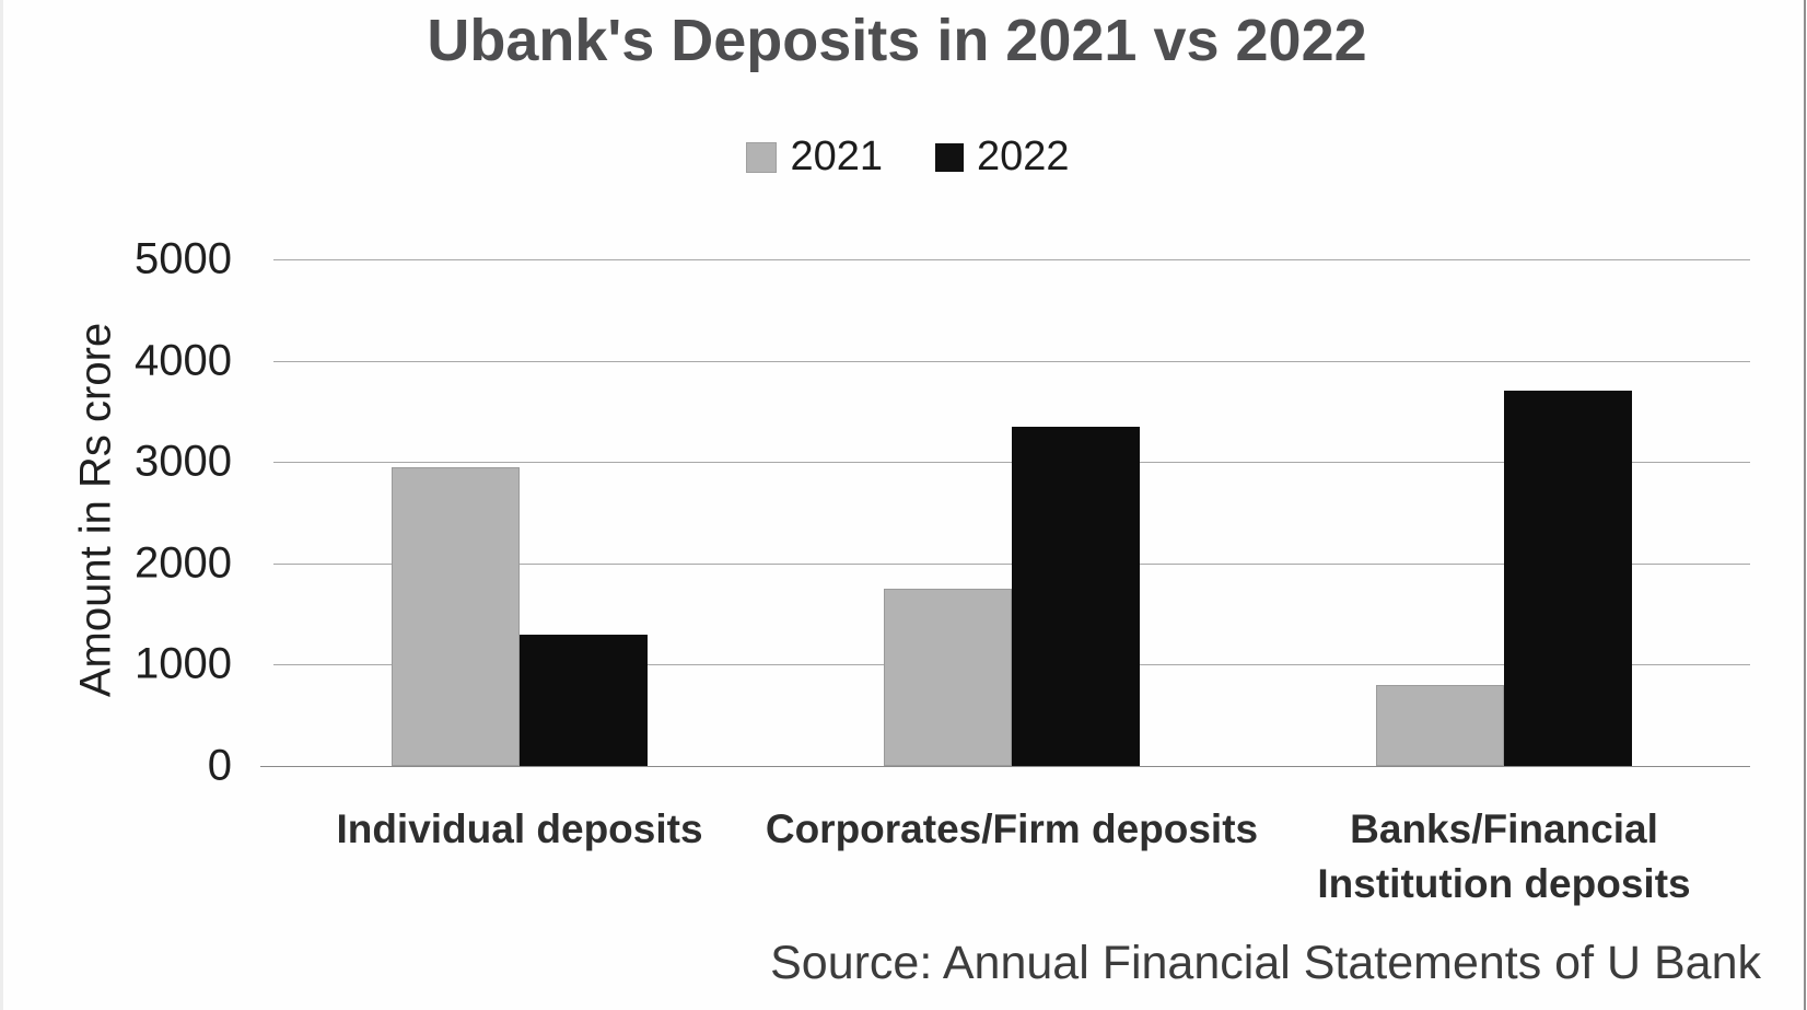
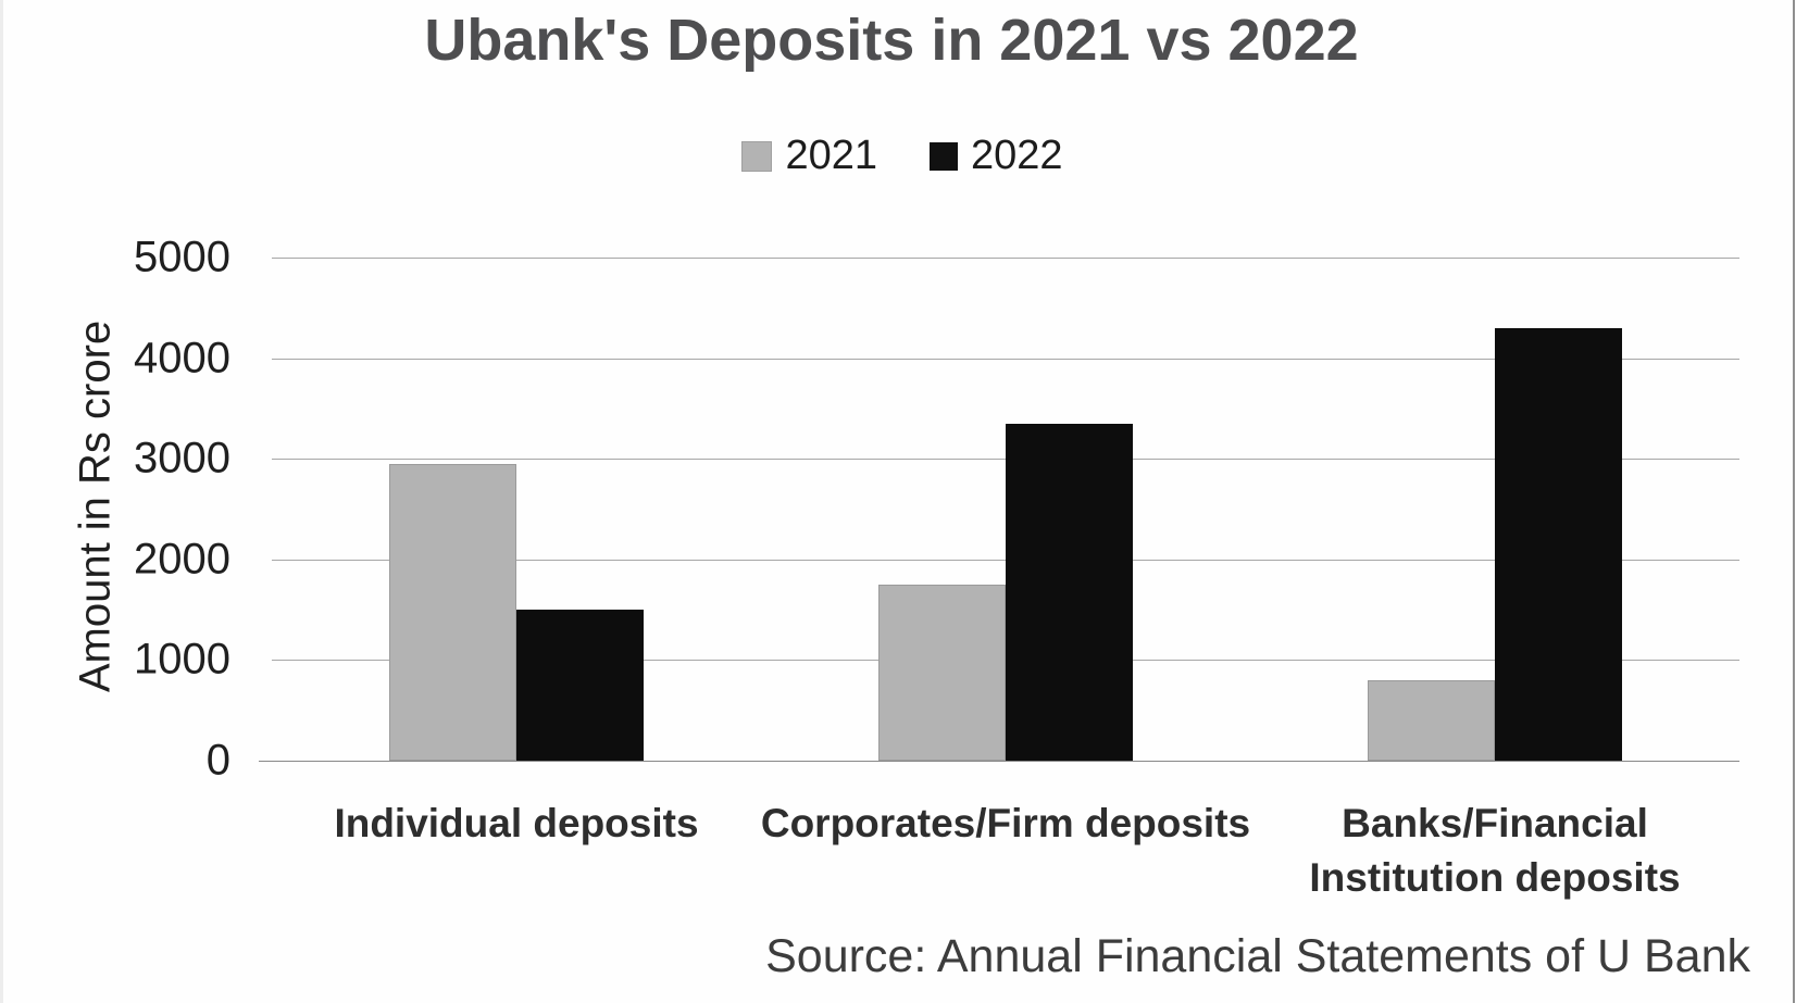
2022/Individual deposits: 1300 -> 1500
2022/Banks/Financial Institution deposits: 3700 -> 4300
